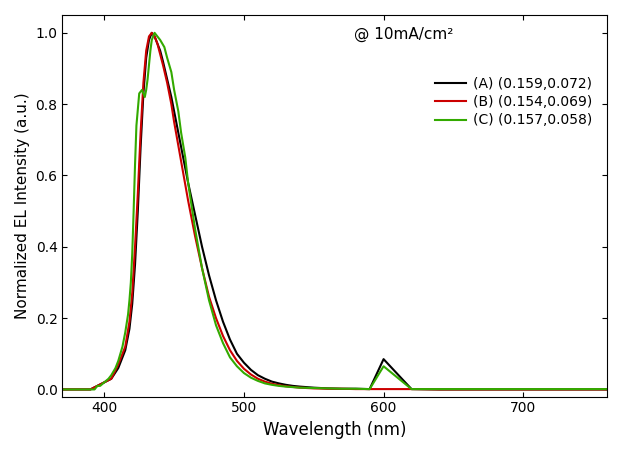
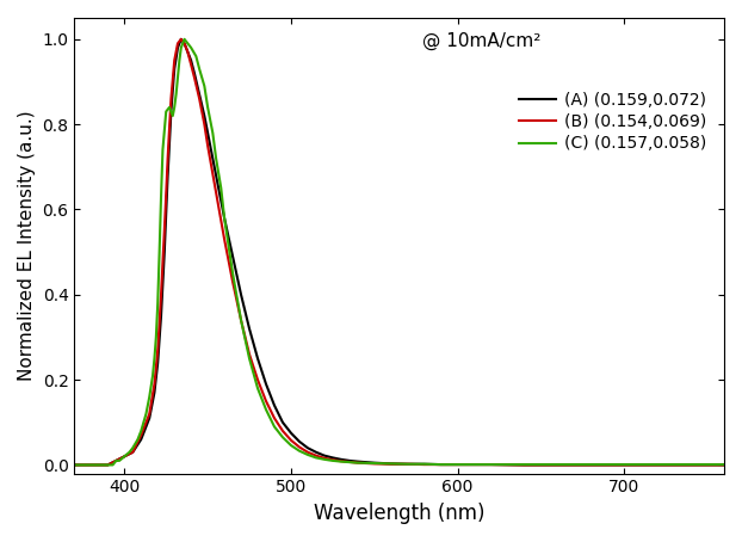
(A) (0.159,0.072)/600: 0.085 -> 0.001
(C) (0.157,0.058)/600: 0.065 -> 0.001
